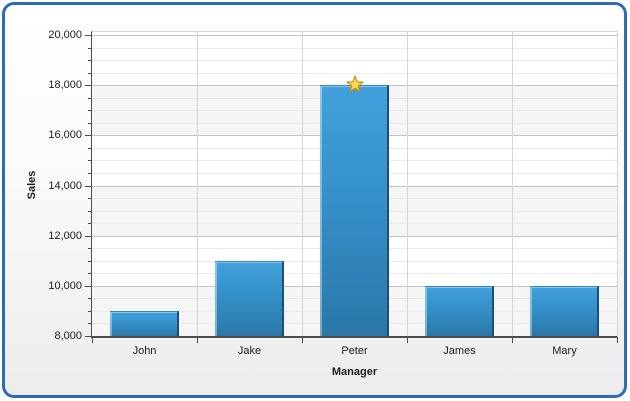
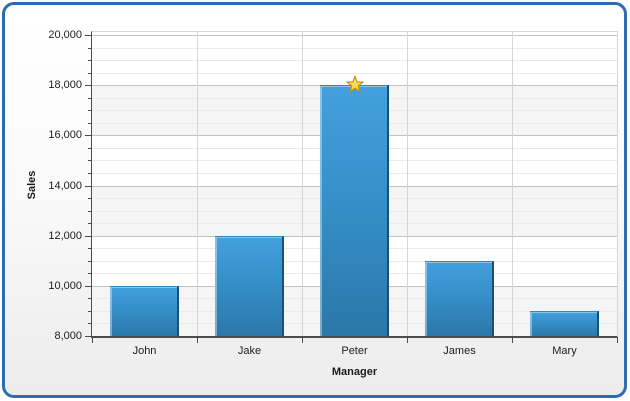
John: 9000 -> 10000
Jake: 11000 -> 12000
James: 10000 -> 11000
Mary: 10000 -> 9000
